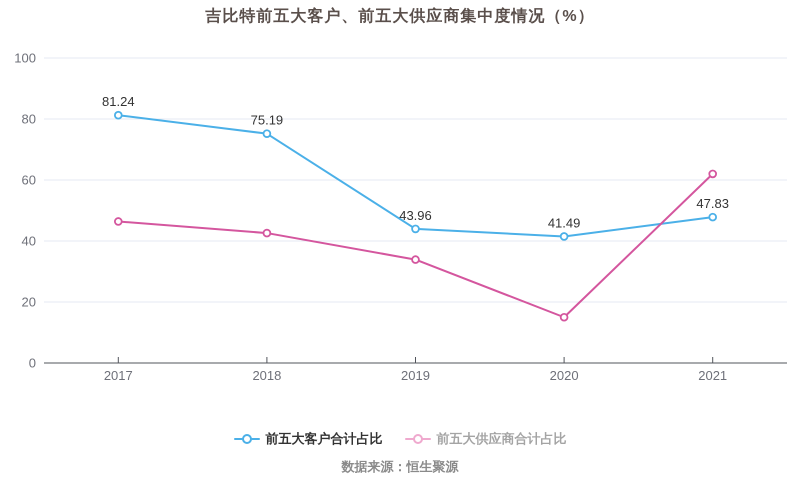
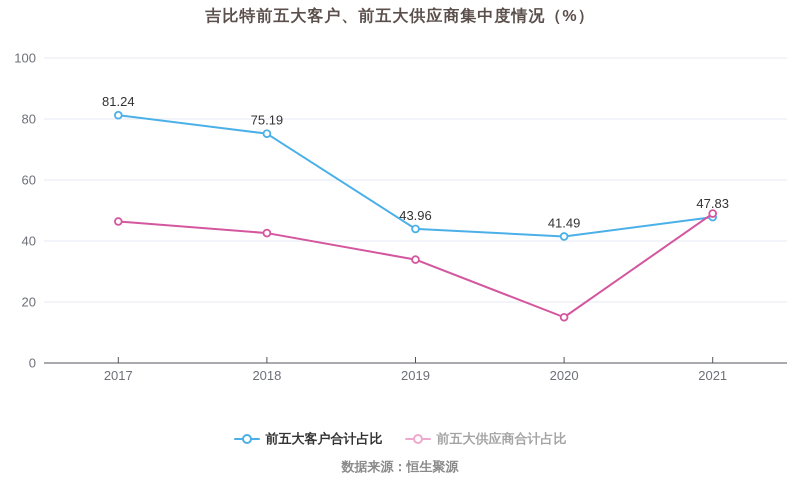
前五大供应商合计占比/2021: 62 -> 49
